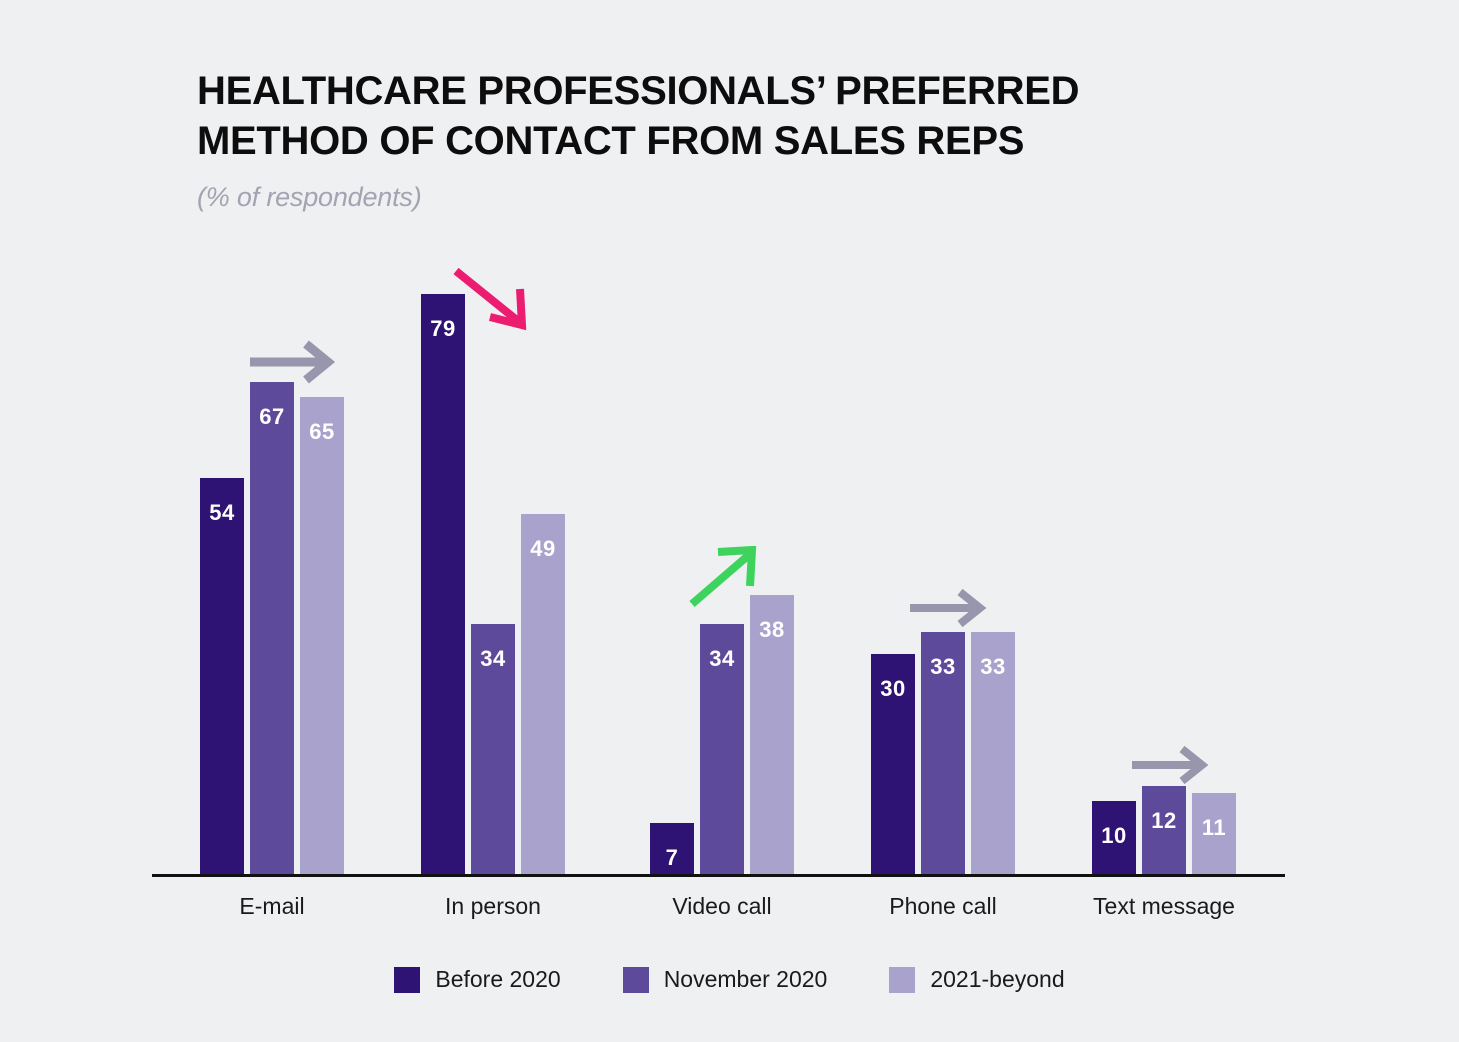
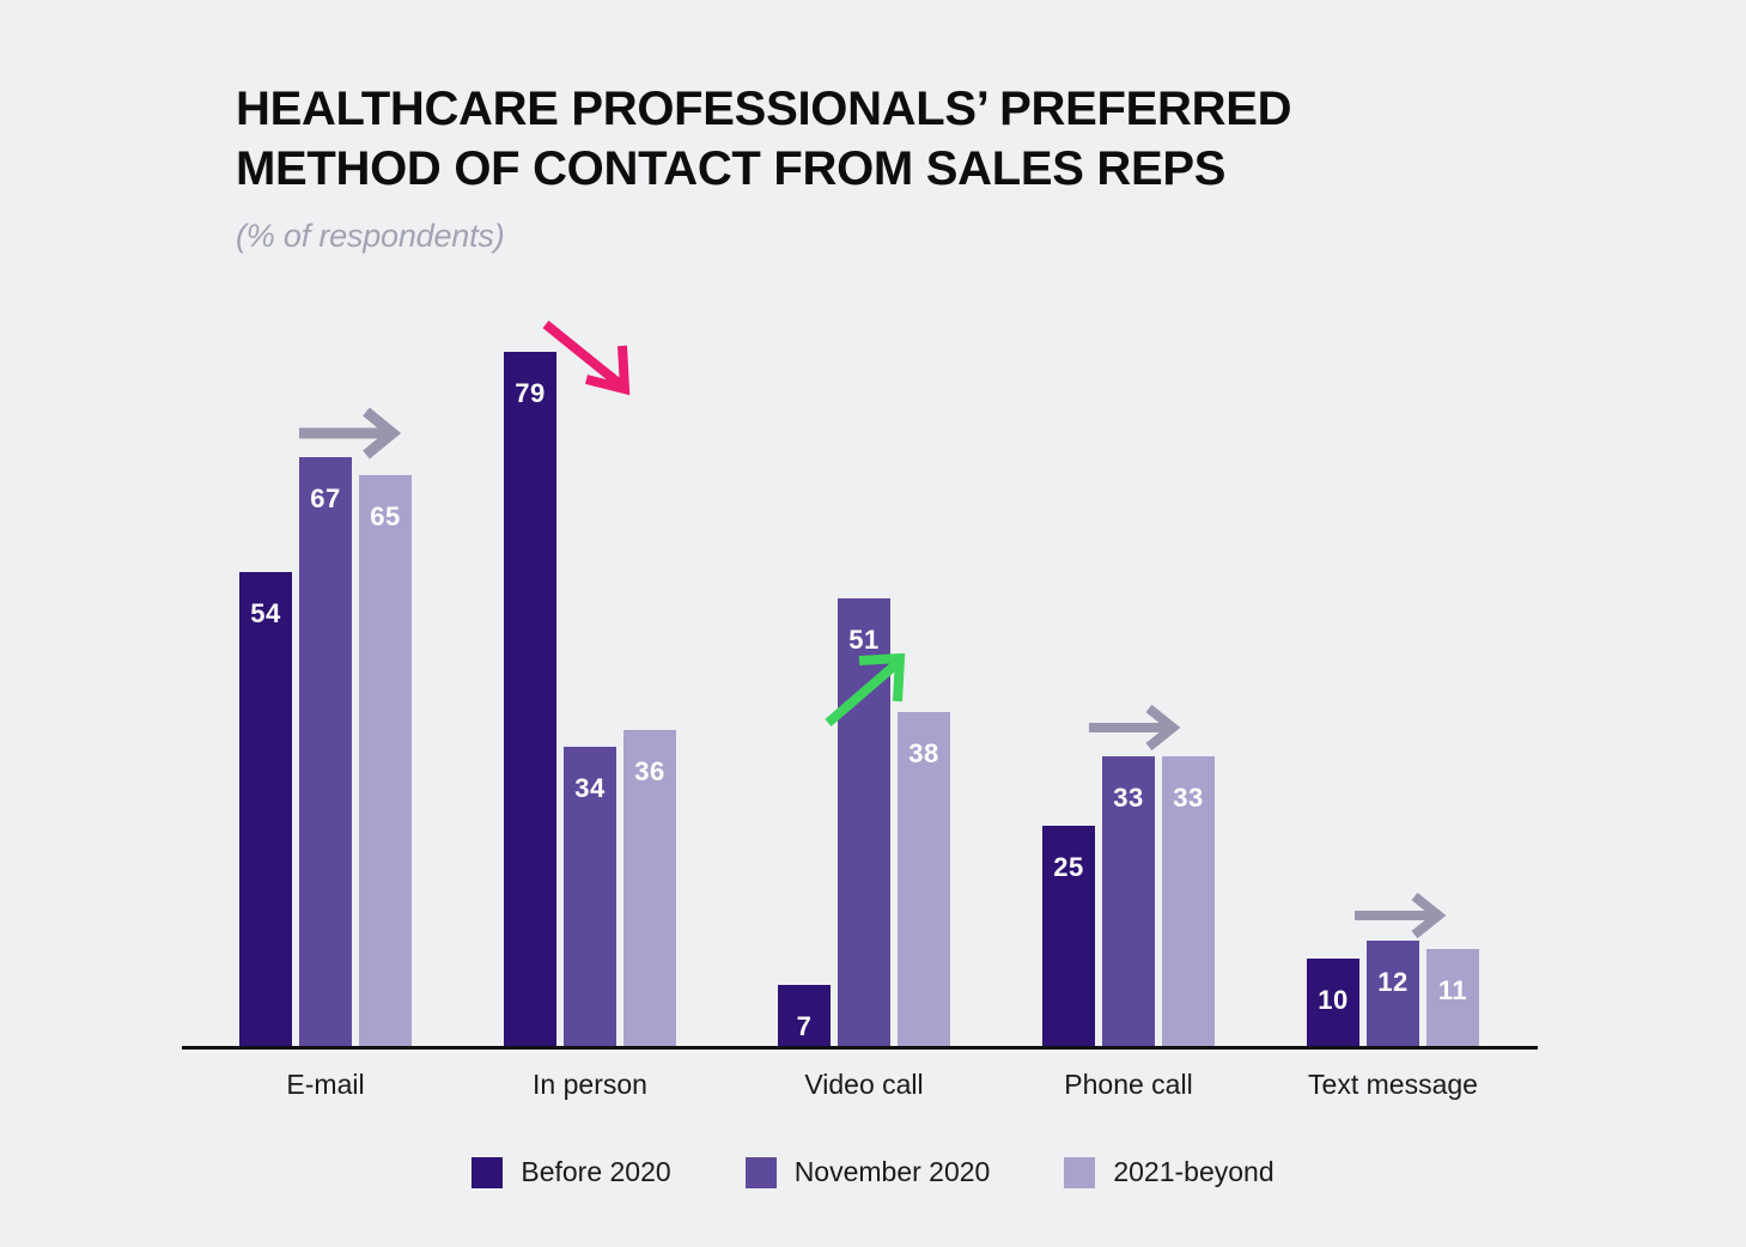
2021-beyond/In person: 49 -> 36
November 2020/Video call: 34 -> 51
Before 2020/Phone call: 30 -> 25
